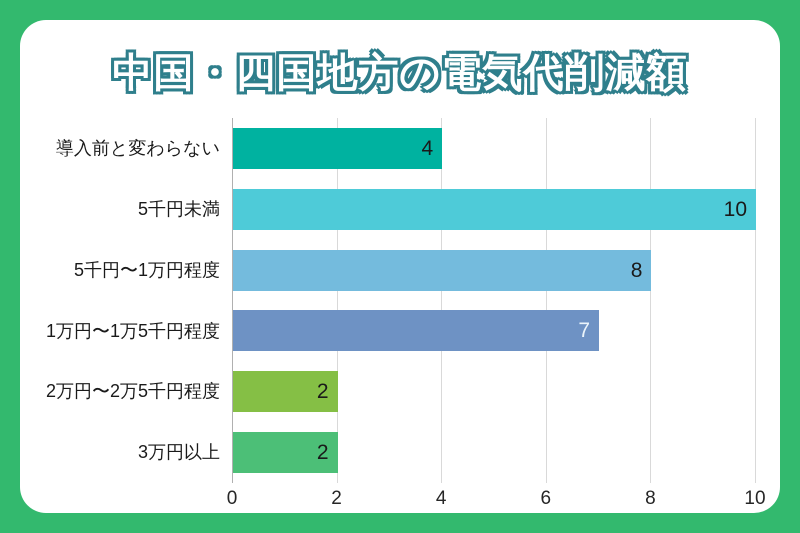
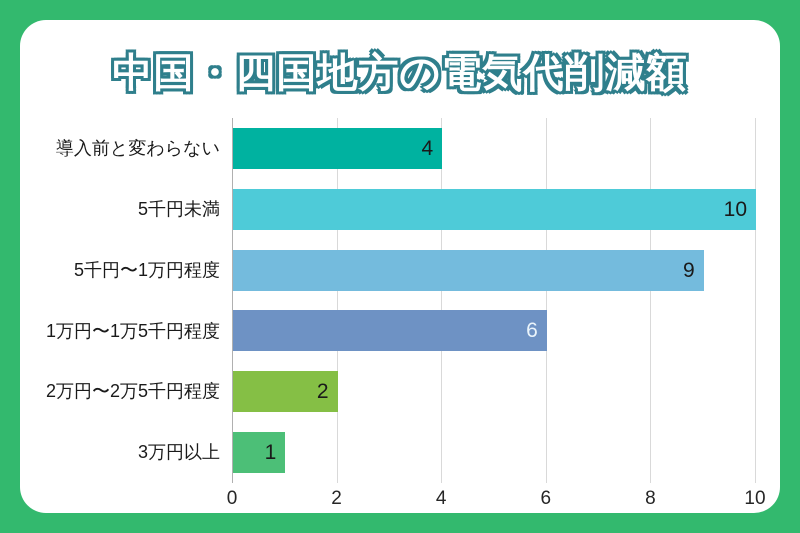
5千円〜1万円程度: 8 -> 9
1万円〜1万5千円程度: 7 -> 6
3万円以上: 2 -> 1
